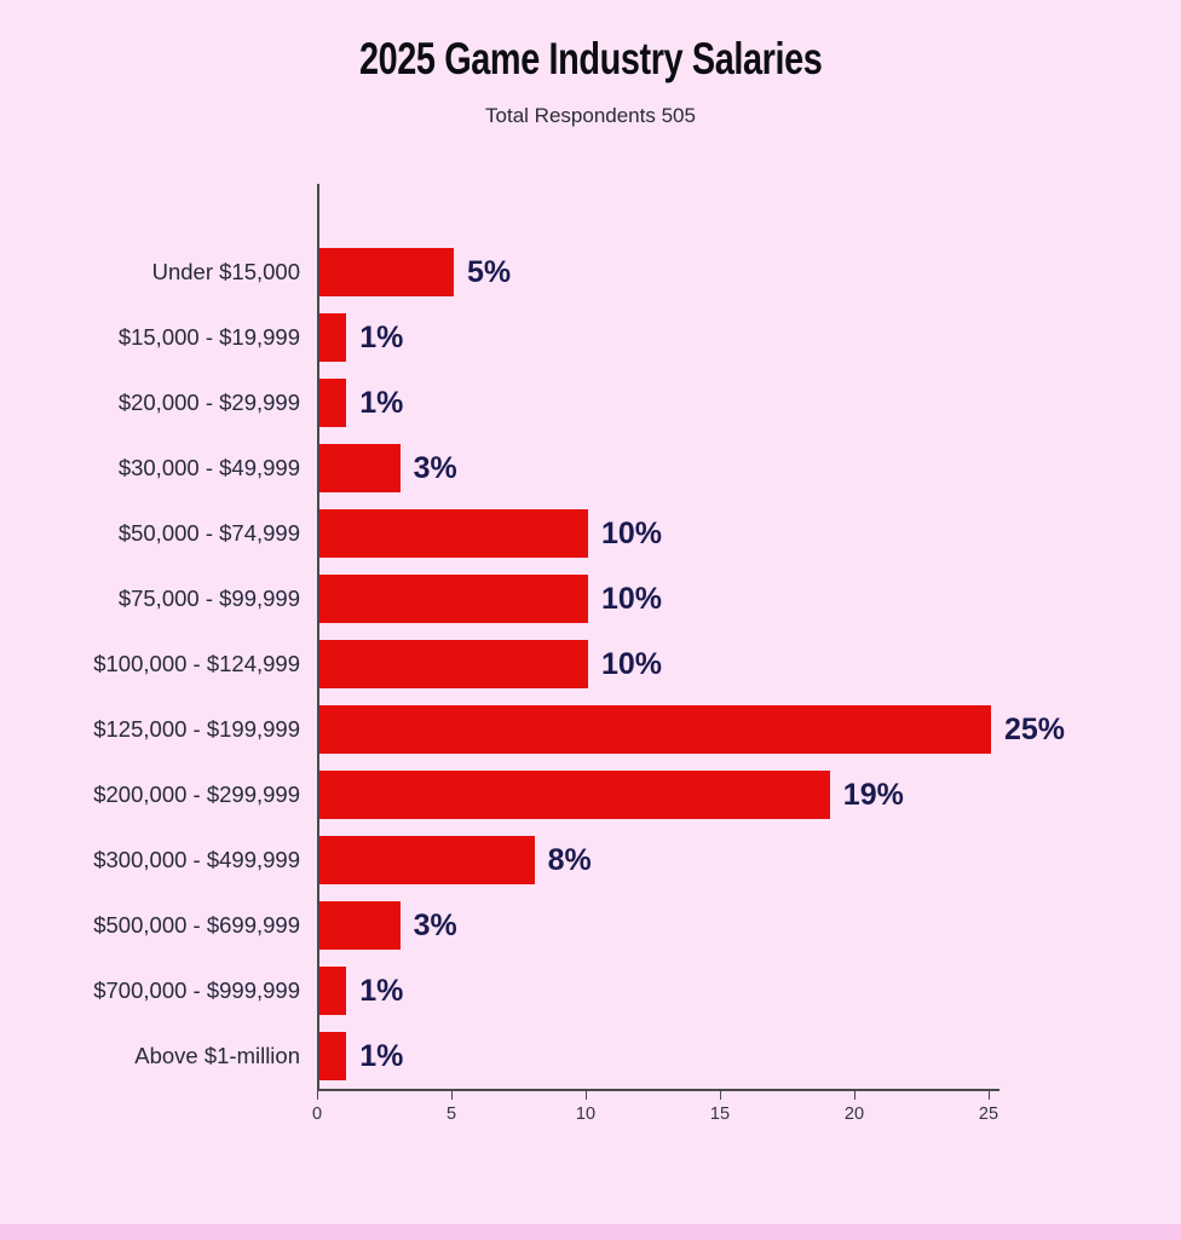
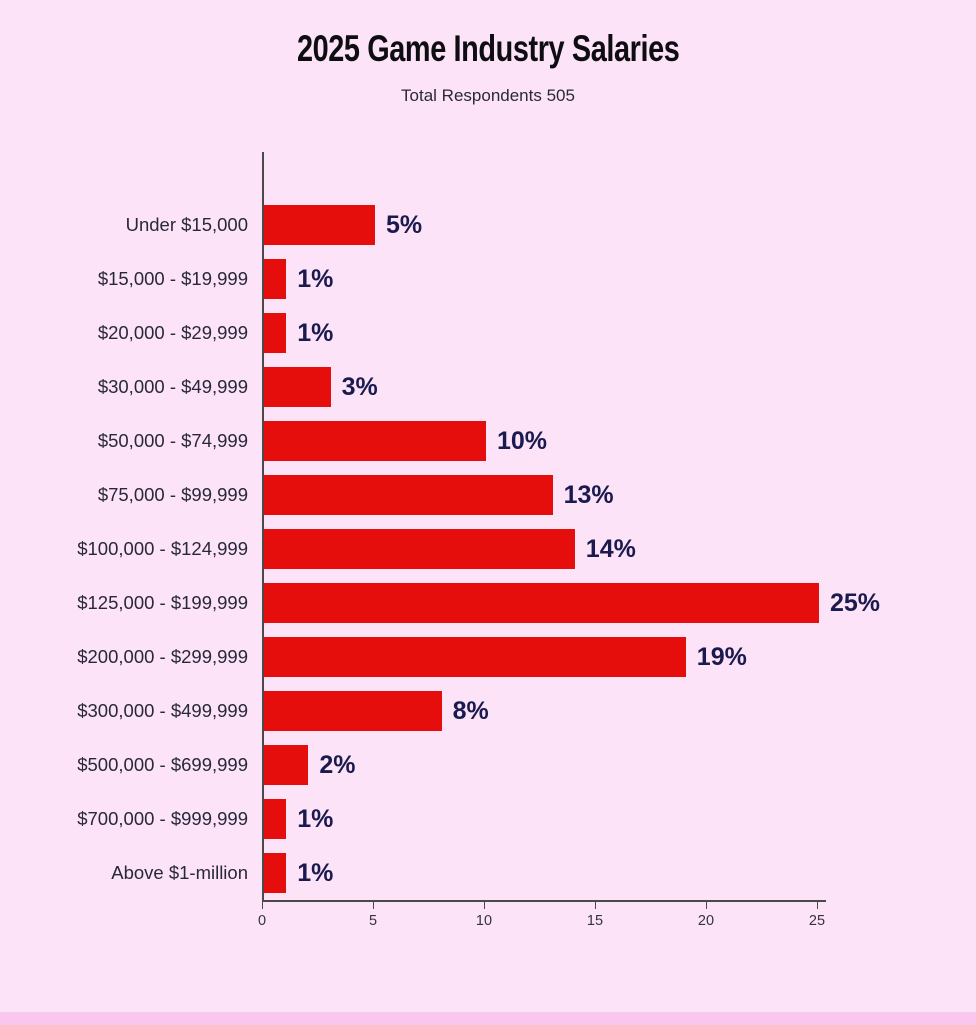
$75,000 - $99,999: 10% -> 13%
$100,000 - $124,999: 10% -> 14%
$500,000 - $699,999: 3% -> 2%
